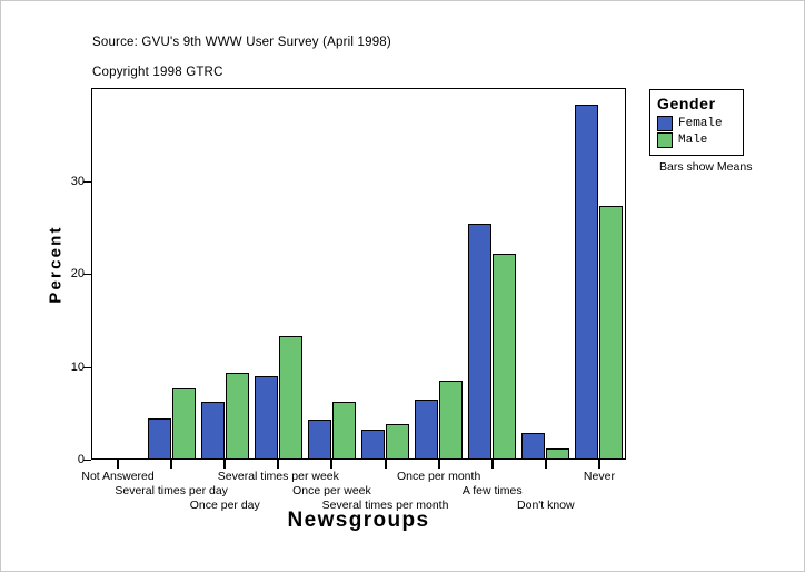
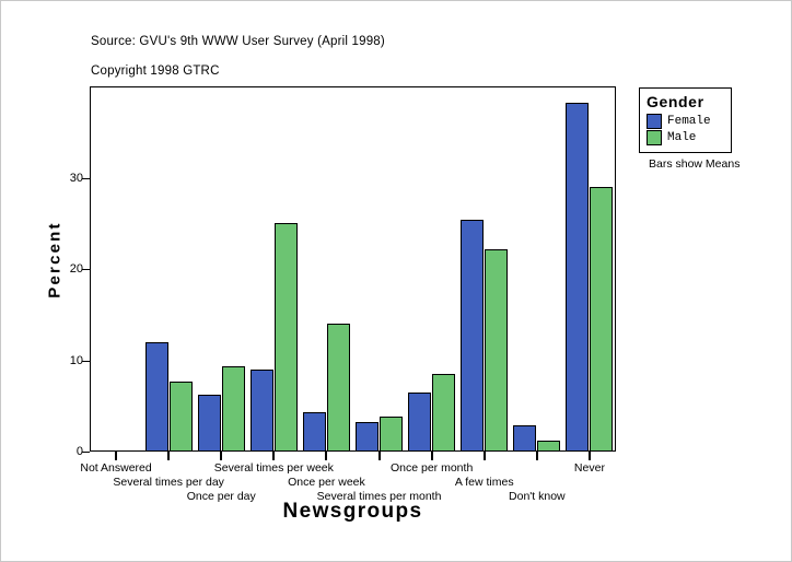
Female/Several times per day: 4 -> 12
Male/Several times per week: 13 -> 25
Male/Once per week: 6 -> 14
Male/Never: 27 -> 29
